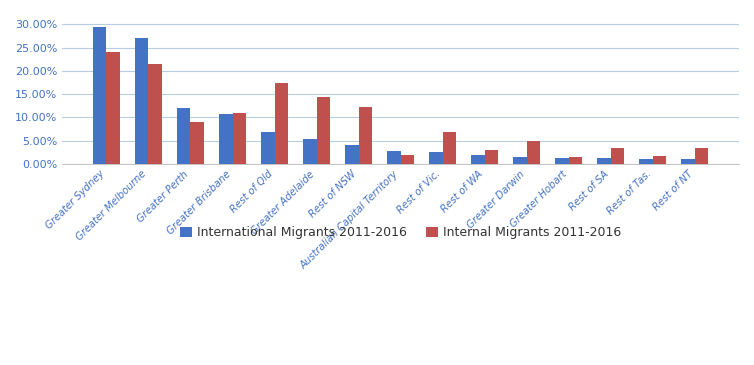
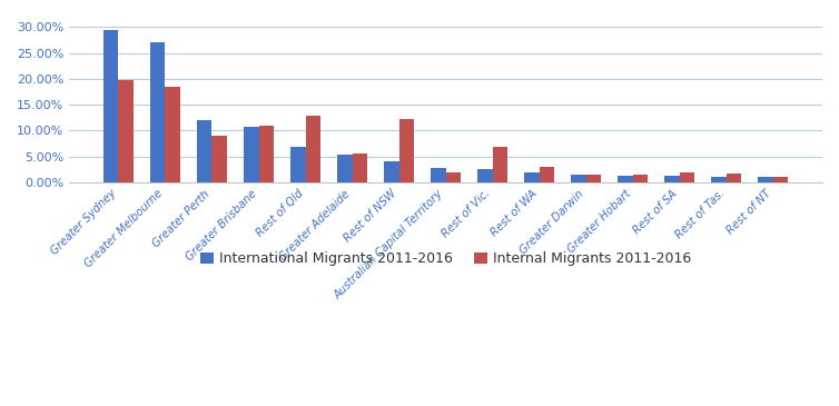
Internal Migrants 2011-2016/Greater Sydney: 24.0% -> 19.7%
Internal Migrants 2011-2016/Greater Melbourne: 21.5% -> 18.4%
Internal Migrants 2011-2016/Rest of Qld: 17.5% -> 12.8%
Internal Migrants 2011-2016/Greater Adelaide: 14.5% -> 5.5%
Internal Migrants 2011-2016/Greater Darwin: 5.0% -> 1.5%
Internal Migrants 2011-2016/Rest of SA: 3.5% -> 2.0%
Internal Migrants 2011-2016/Rest of NT: 3.5% -> 1.0%
